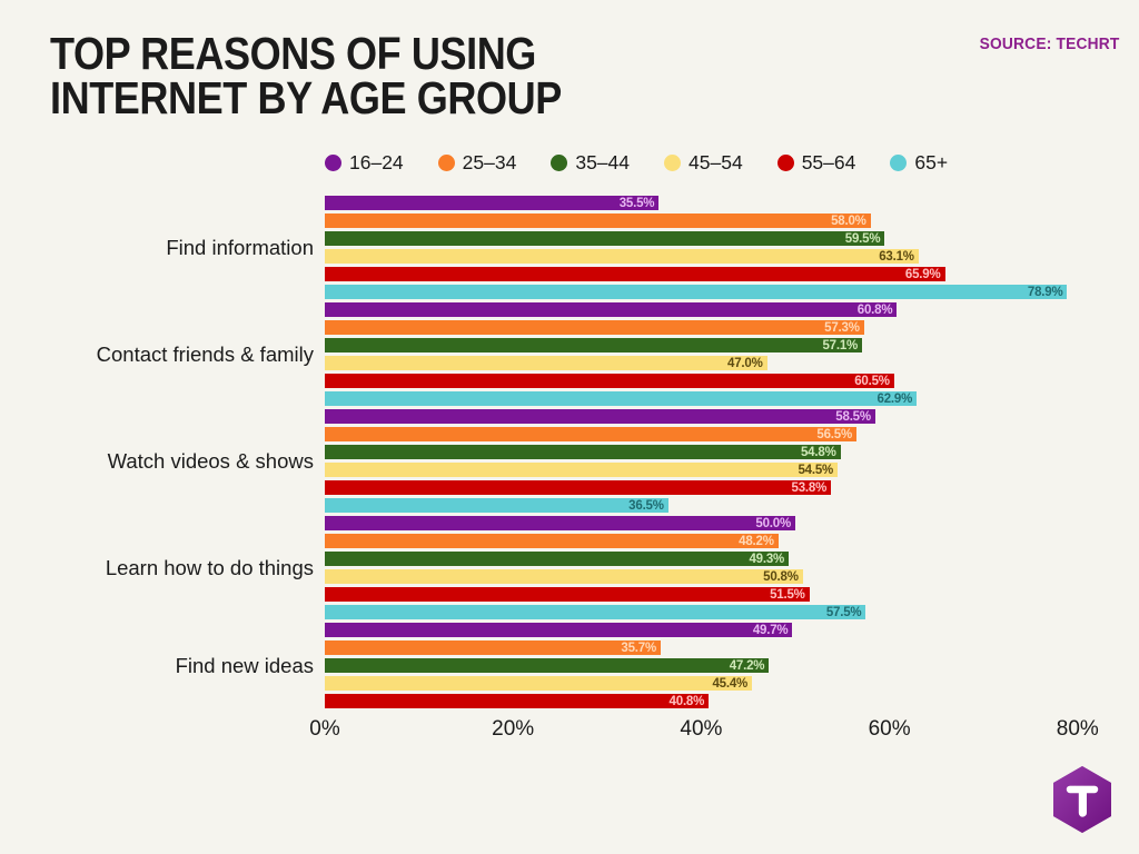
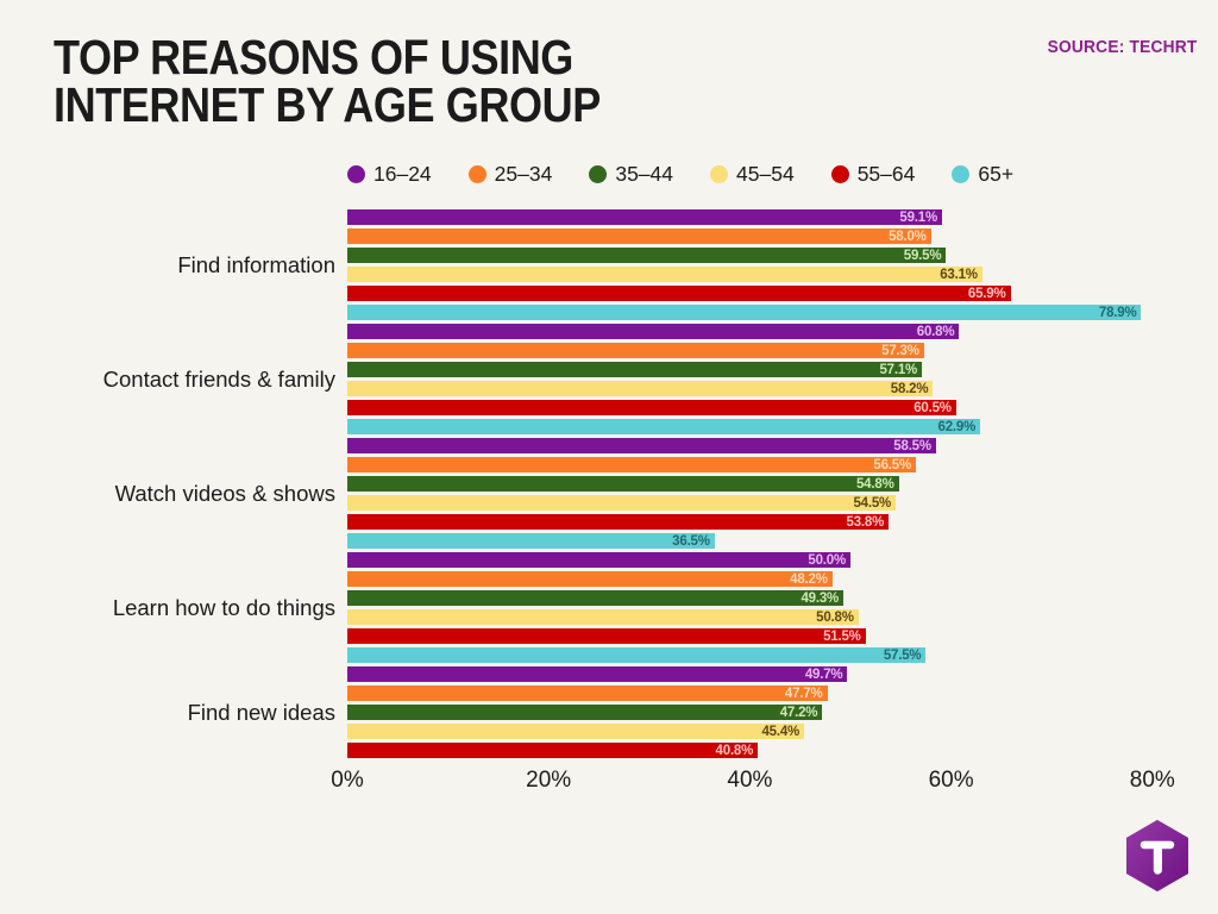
16–24/Find information: 35.5% -> 59.1%
45–54/Contact friends & family: 47.0% -> 58.2%
25–34/Find new ideas: 35.7% -> 47.7%
